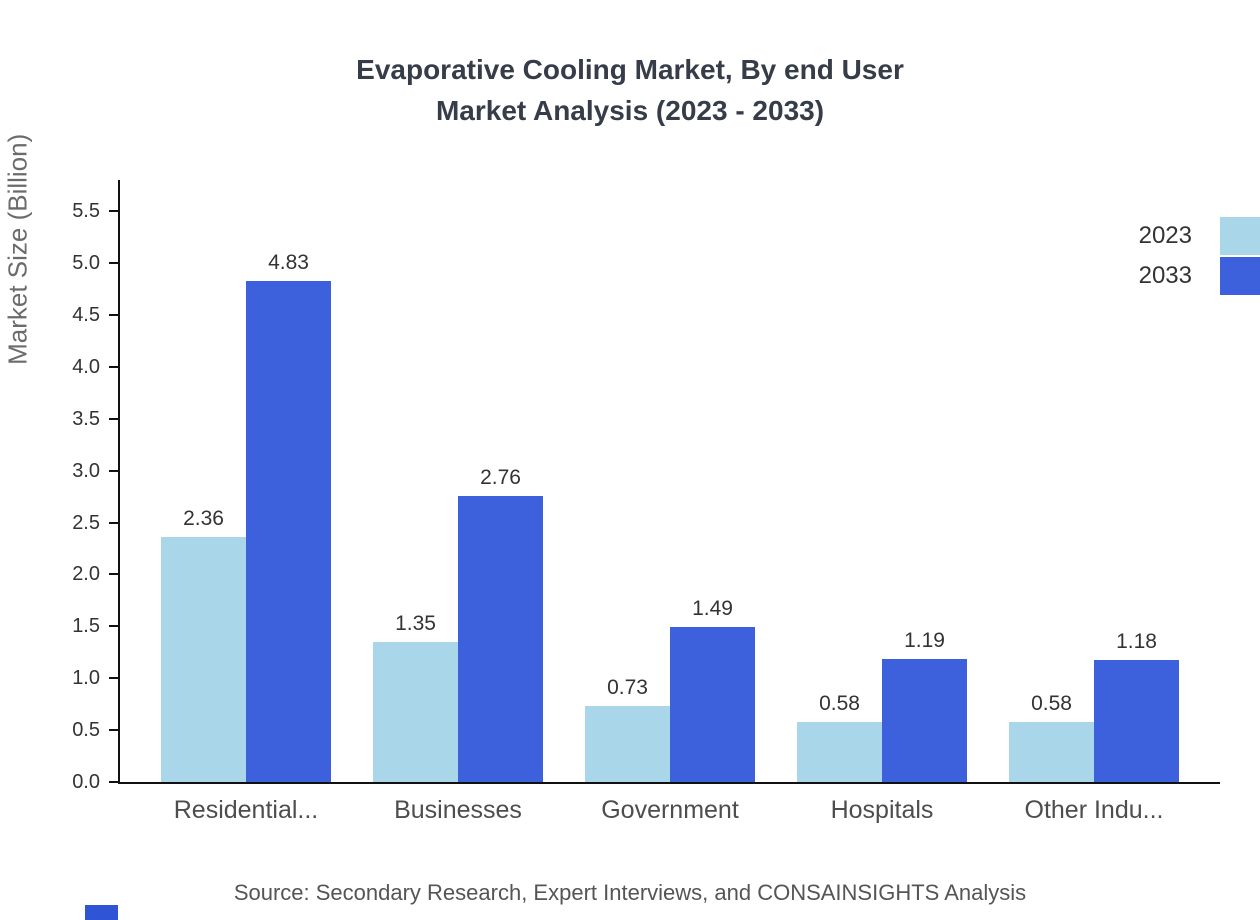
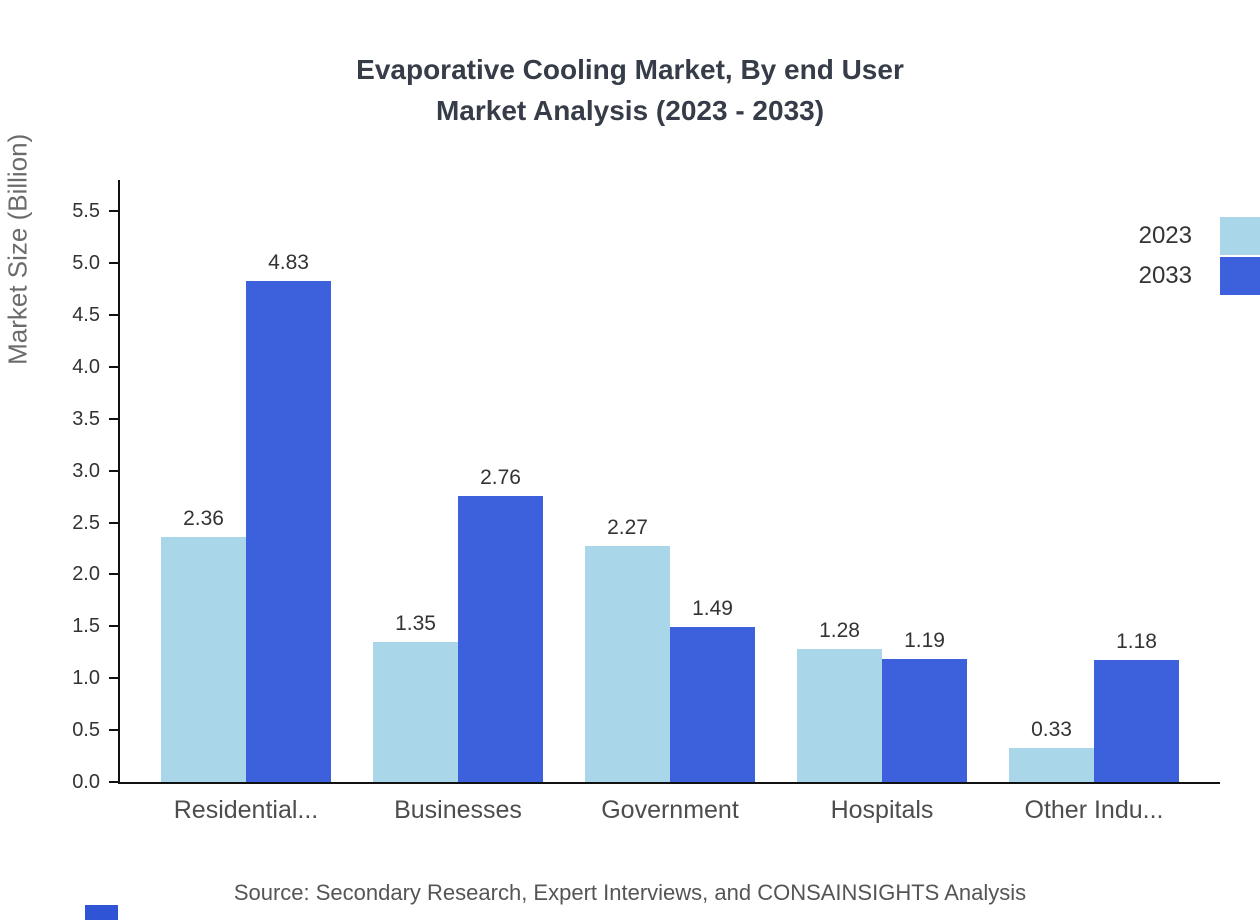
2023/Government: 0.73 -> 2.27
2023/Hospitals: 0.58 -> 1.28
2023/Other Indu...: 0.58 -> 0.33
